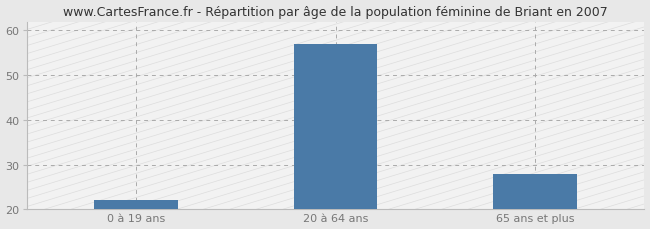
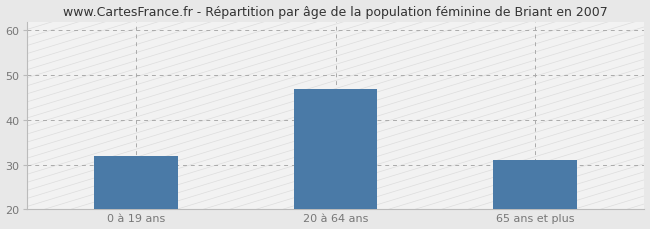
0 à 19 ans: 22 -> 32
20 à 64 ans: 57 -> 47
65 ans et plus: 28 -> 31
